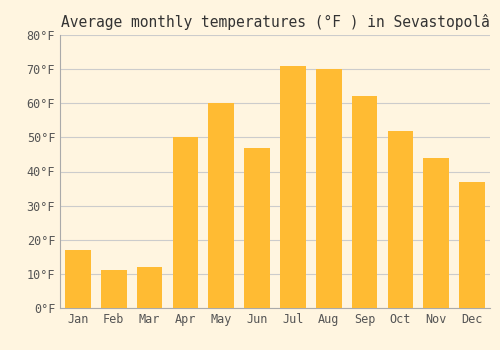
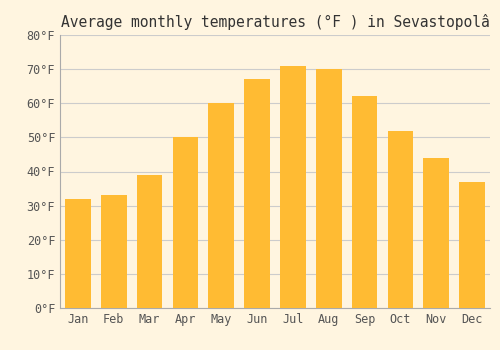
Jan: 17°F -> 32°F
Feb: 11°F -> 33°F
Mar: 12°F -> 39°F
Jun: 47°F -> 67°F
